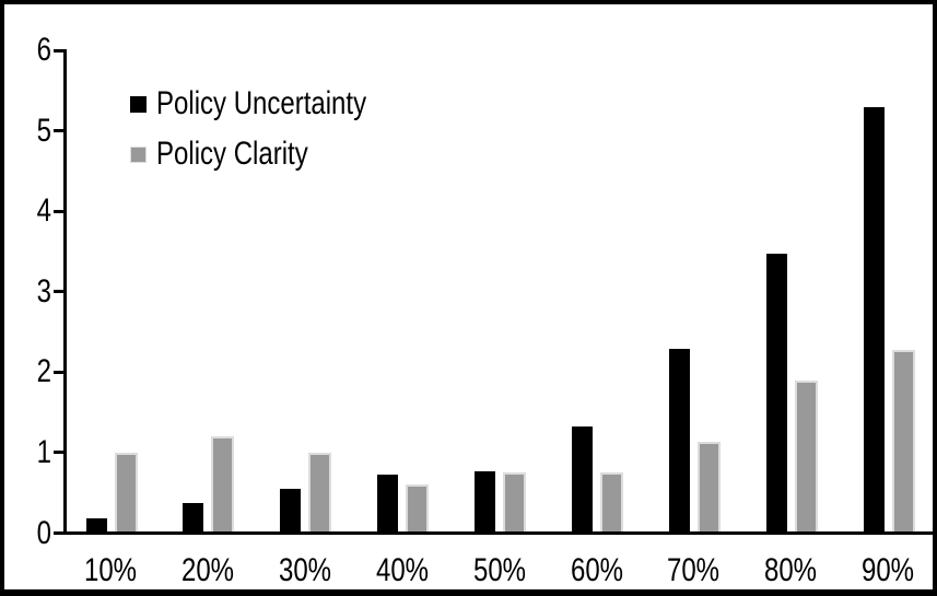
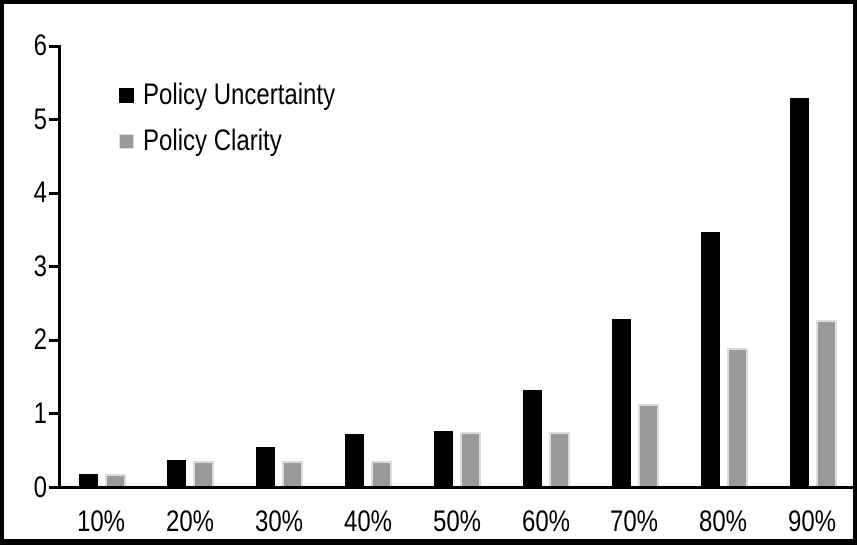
Policy Clarity/10%: 1.0 -> 0.2
Policy Clarity/20%: 1.2 -> 0.4
Policy Clarity/30%: 1.0 -> 0.4
Policy Clarity/40%: 0.6 -> 0.4
